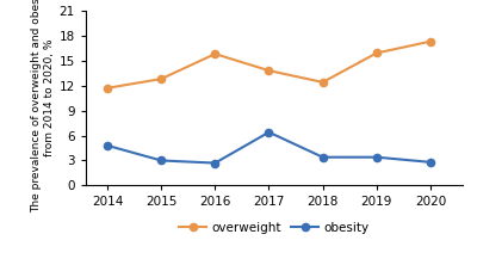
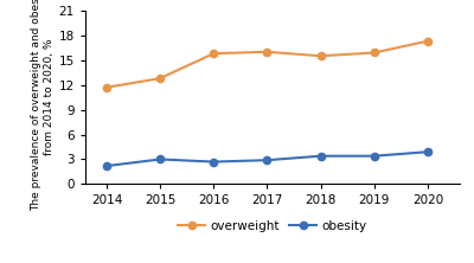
obesity/2014: 4.8 -> 2.2
overweight/2017: 13.8 -> 16.0
obesity/2017: 6.4 -> 2.9
overweight/2018: 12.4 -> 15.5
obesity/2020: 2.8 -> 3.9
